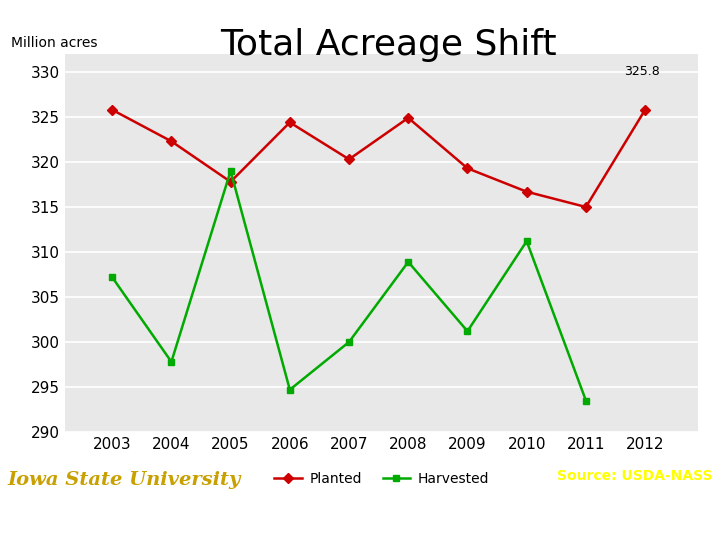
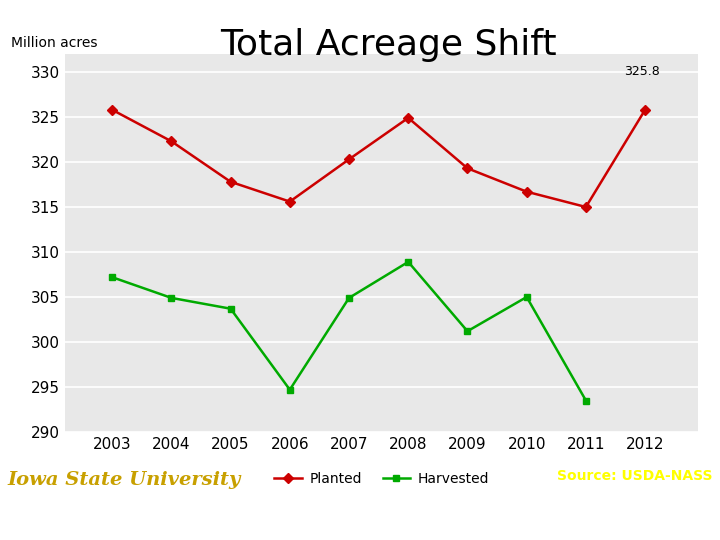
Harvested/2004: 297.8 -> 304.9
Harvested/2005: 319.0 -> 303.7
Planted/2006: 324.4 -> 315.6
Harvested/2007: 300.0 -> 304.9
Harvested/2010: 311.2 -> 305.0
